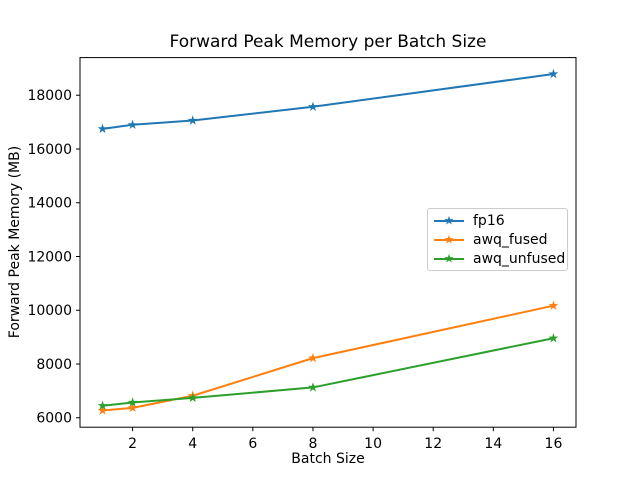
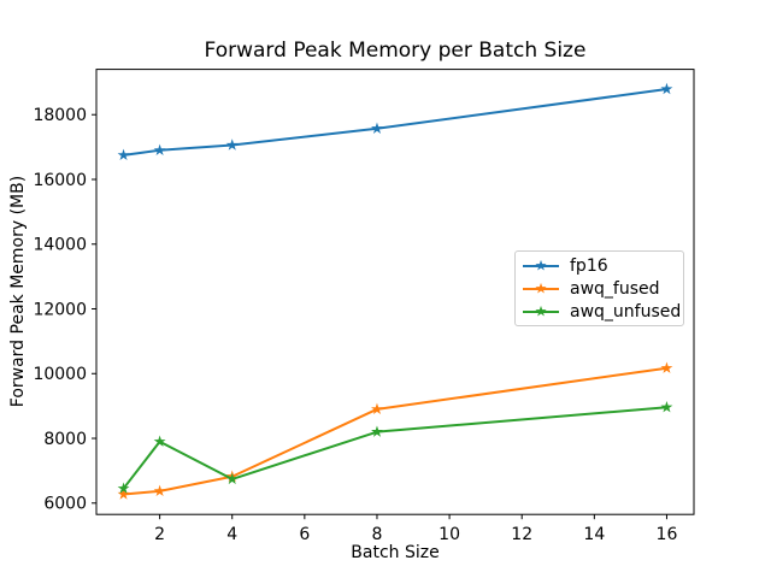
awq_unfused/2: 6600 -> 7900
awq_fused/8: 8200 -> 8900
awq_unfused/8: 7100 -> 8200
